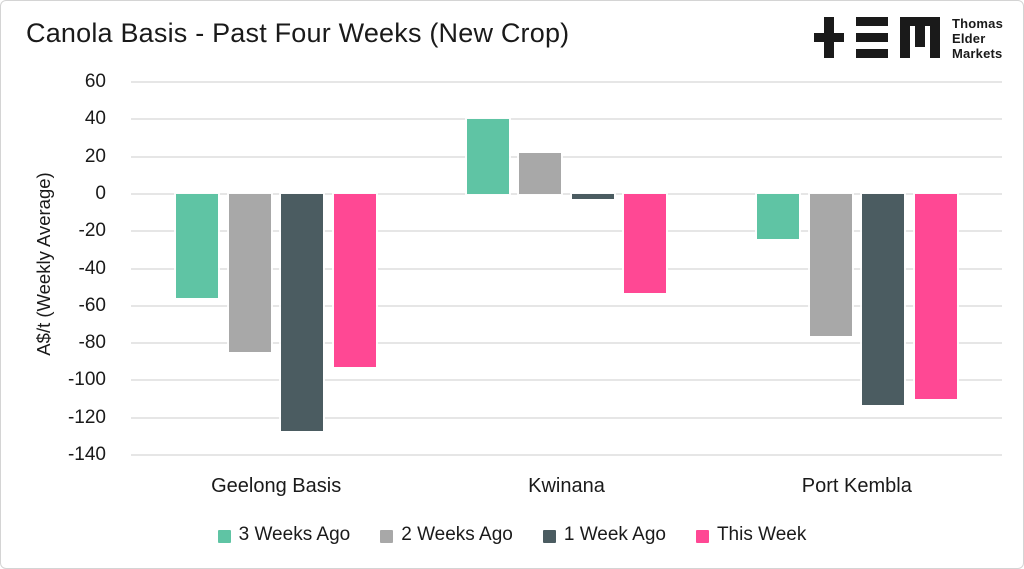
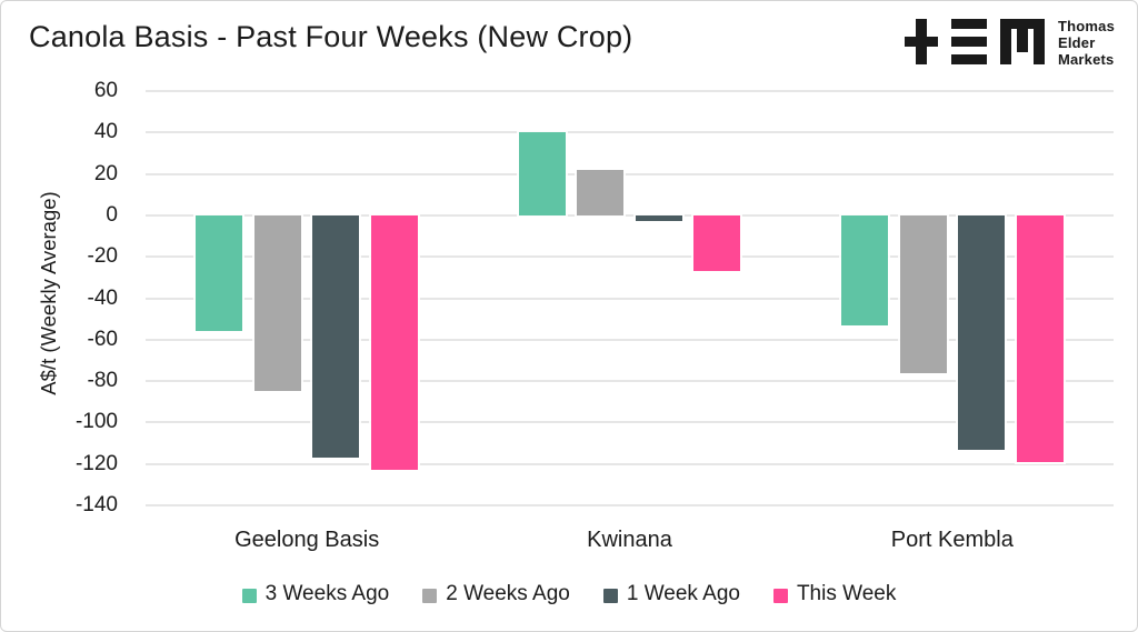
1 Week Ago/Geelong Basis: -127 -> -117
This Week/Geelong Basis: -93 -> -123
This Week/Kwinana: -53 -> -27
3 Weeks Ago/Port Kembla: -24 -> -53
This Week/Port Kembla: -110 -> -119
